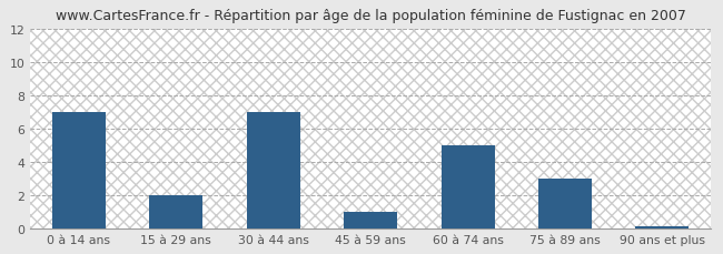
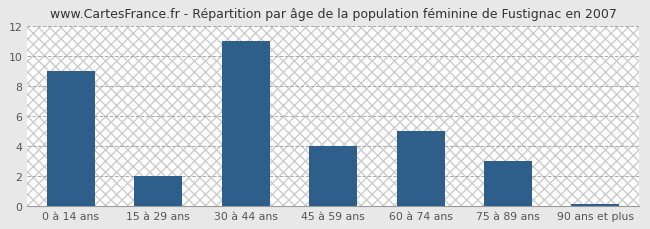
0 à 14 ans: 7.0 -> 9.0
30 à 44 ans: 7.0 -> 11.0
45 à 59 ans: 1.0 -> 4.0
